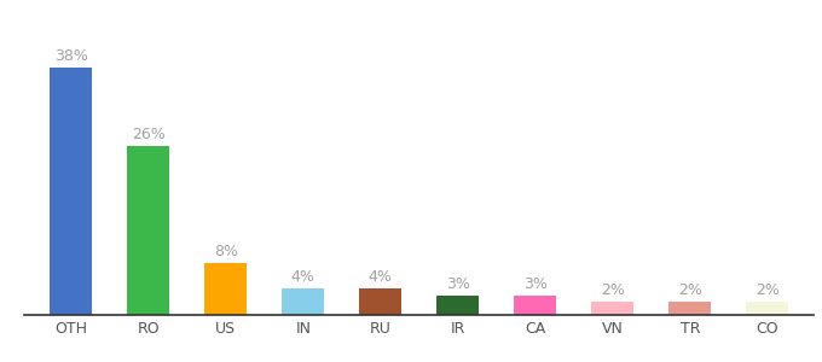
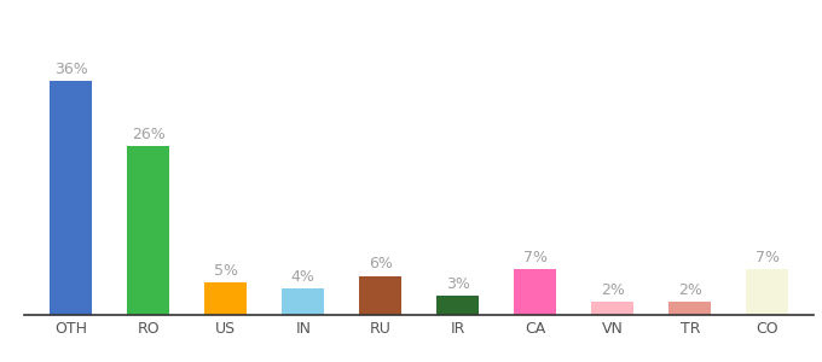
OTH: 38% -> 36%
US: 8% -> 5%
RU: 4% -> 6%
CA: 3% -> 7%
CO: 2% -> 7%
